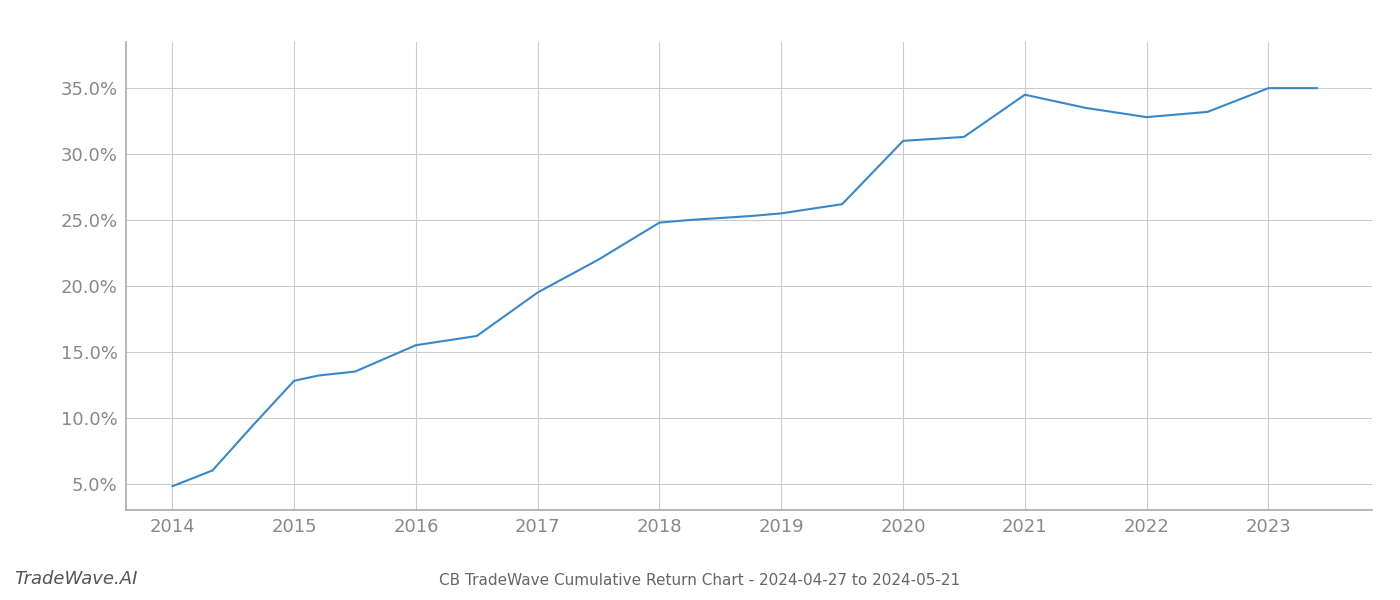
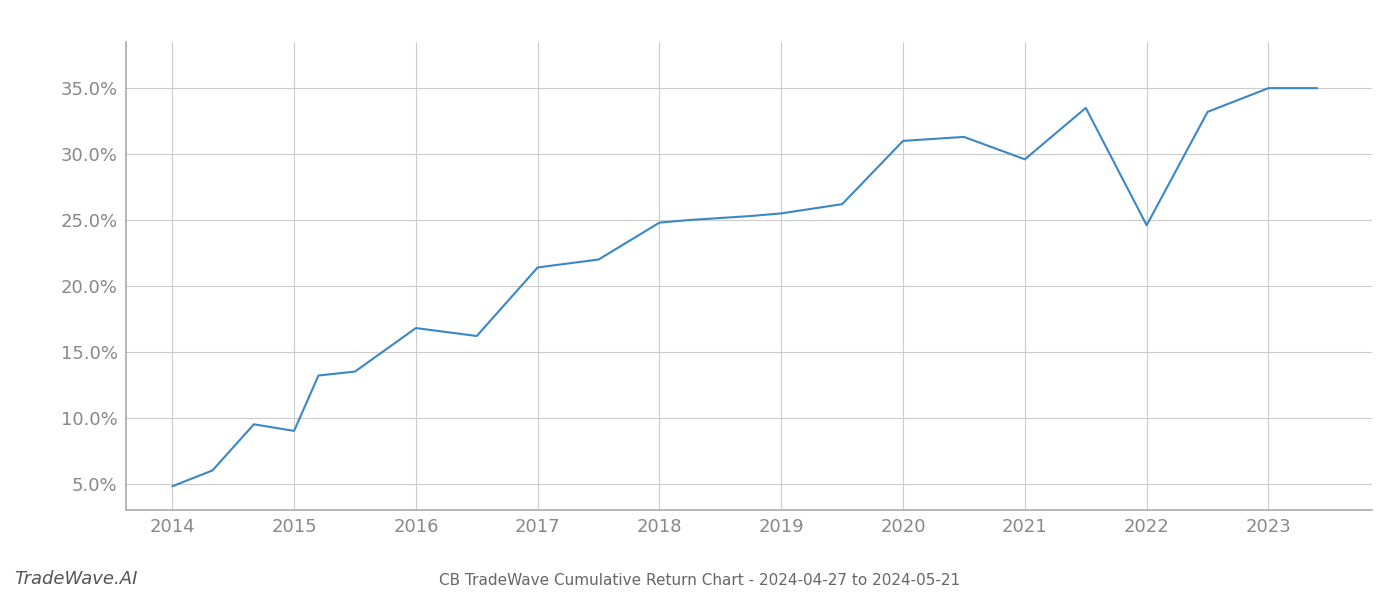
2015: 12.8% -> 9.0%
2016: 15.5% -> 16.8%
2017: 19.5% -> 21.4%
2021: 34.5% -> 29.6%
2022: 32.8% -> 24.6%
